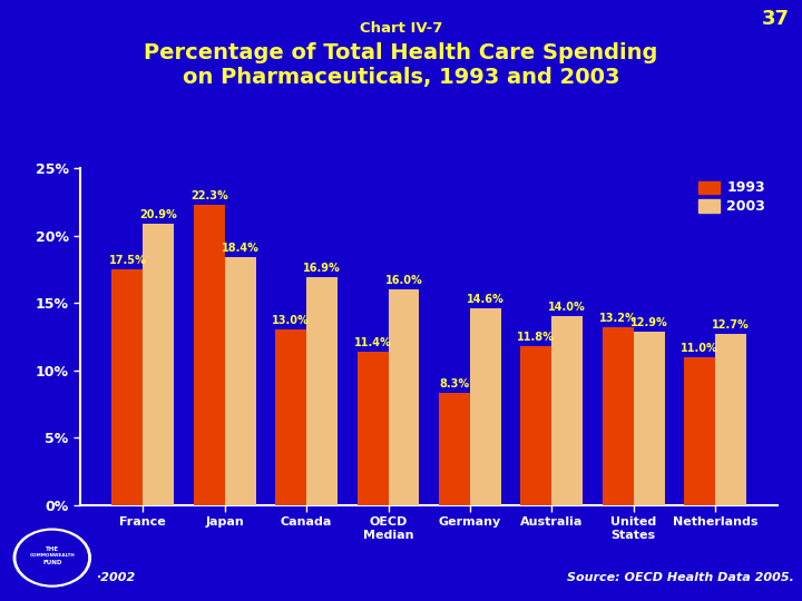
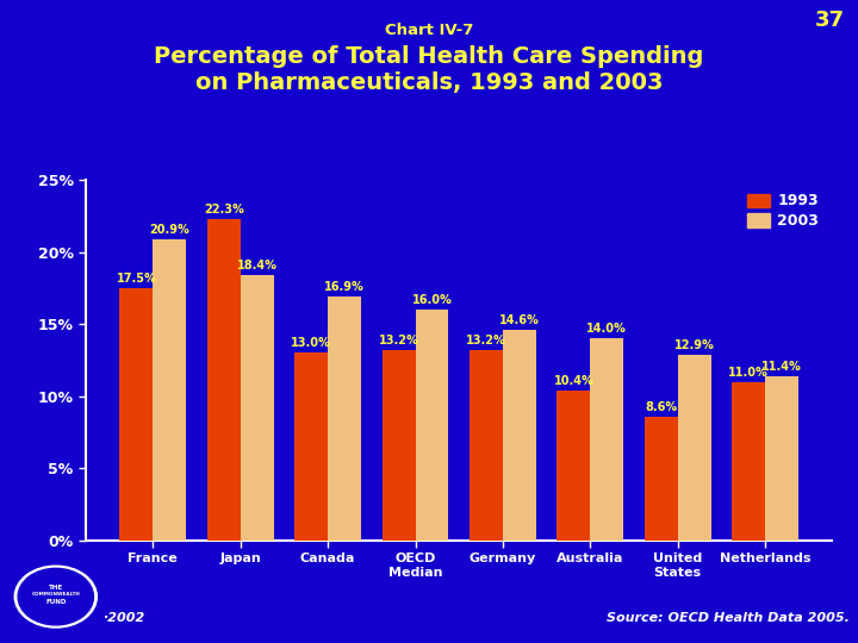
1993/OECD Median: 11.4% -> 13.2%
1993/Germany: 8.3% -> 13.2%
1993/Australia: 11.8% -> 10.4%
1993/United States: 13.2% -> 8.6%
2003/Netherlands: 12.7% -> 11.4%
